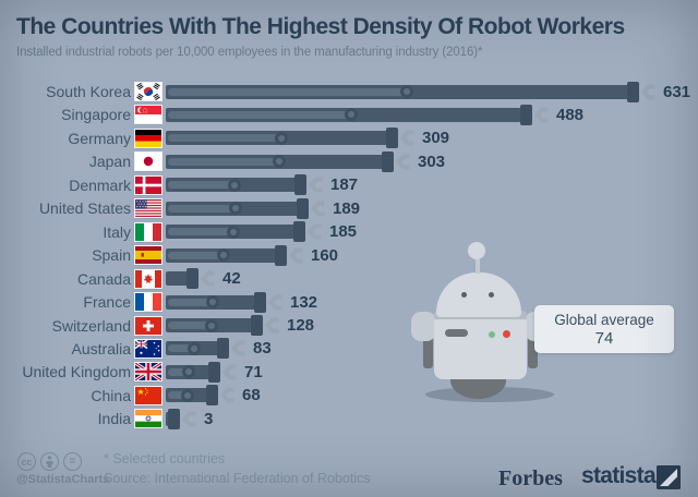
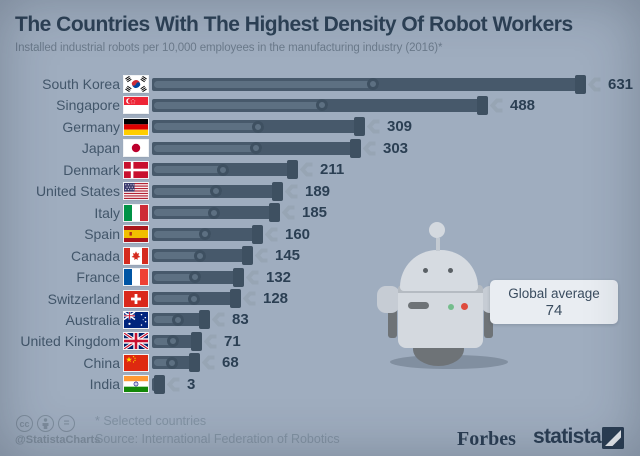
Denmark: 187 -> 211
Canada: 42 -> 145
